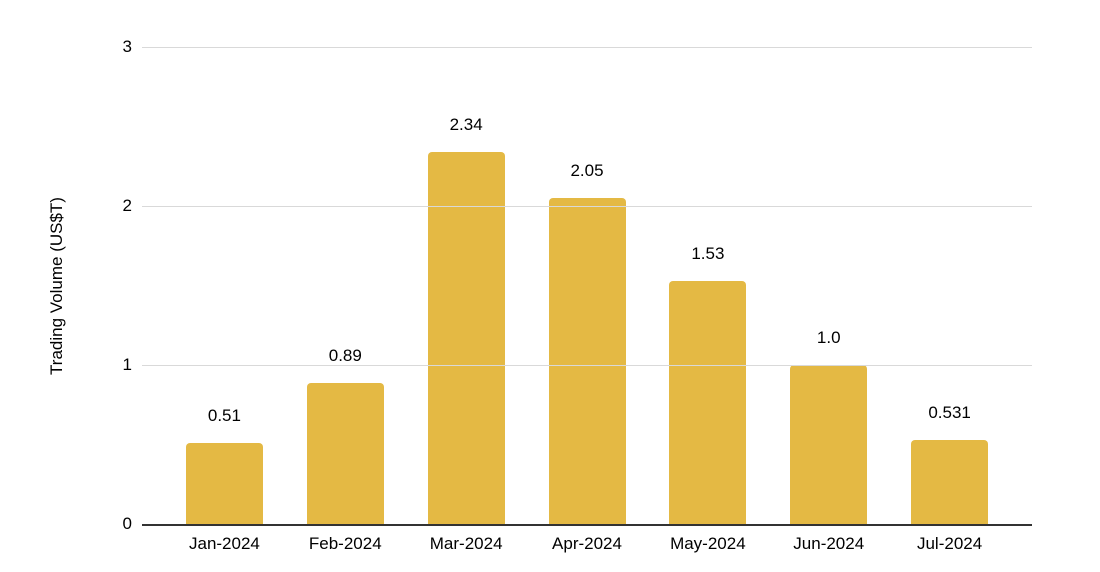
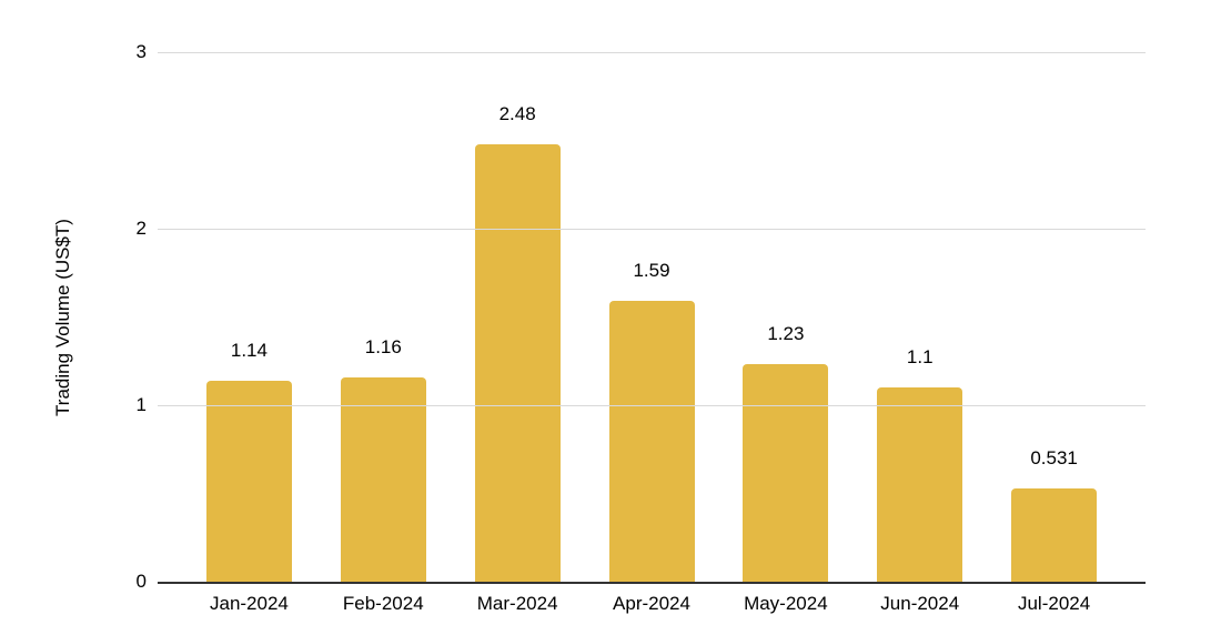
Jan-2024: 0.51 -> 1.14
Feb-2024: 0.89 -> 1.16
Mar-2024: 2.34 -> 2.48
Apr-2024: 2.05 -> 1.59
May-2024: 1.53 -> 1.23
Jun-2024: 1.0 -> 1.1
